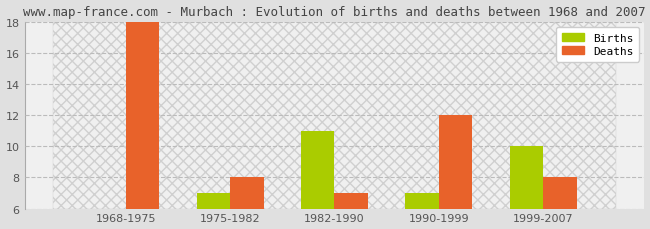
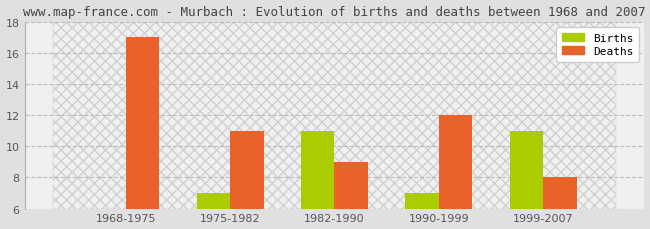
Deaths/1968-1975: 18 -> 17
Deaths/1975-1982: 8 -> 11
Deaths/1982-1990: 7 -> 9
Births/1999-2007: 10 -> 11
